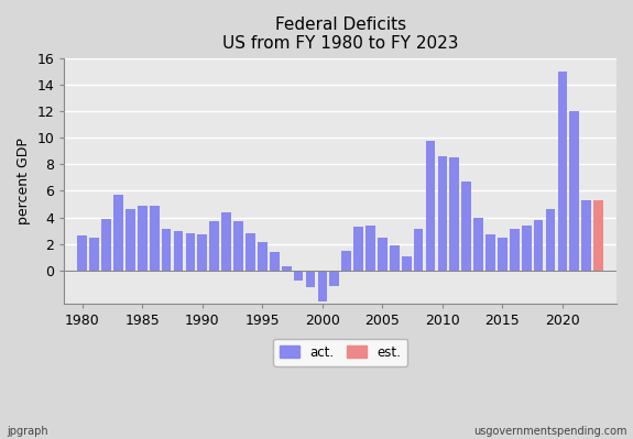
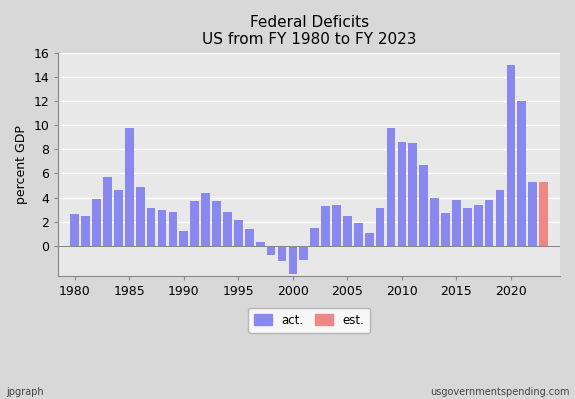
1985: 4.9 -> 9.8
1990: 2.7 -> 1.2
2015: 2.5 -> 3.8
